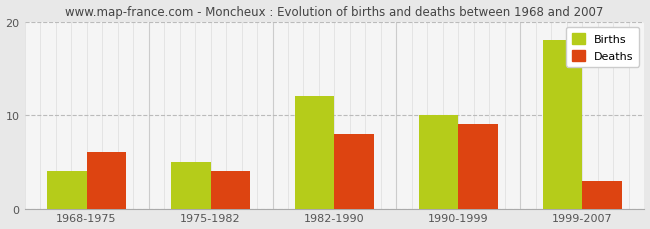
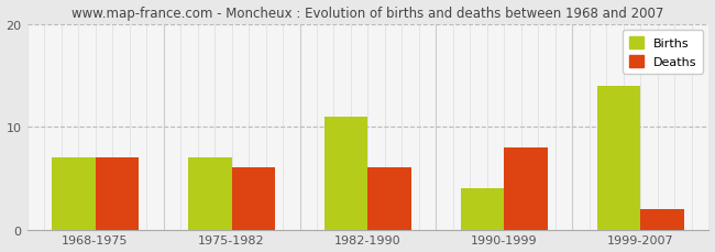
Births/1968-1975: 4 -> 7
Deaths/1968-1975: 6 -> 7
Births/1975-1982: 5 -> 7
Deaths/1975-1982: 4 -> 6
Births/1982-1990: 12 -> 11
Deaths/1982-1990: 8 -> 6
Births/1990-1999: 10 -> 4
Deaths/1990-1999: 9 -> 8
Births/1999-2007: 18 -> 14
Deaths/1999-2007: 3 -> 2
